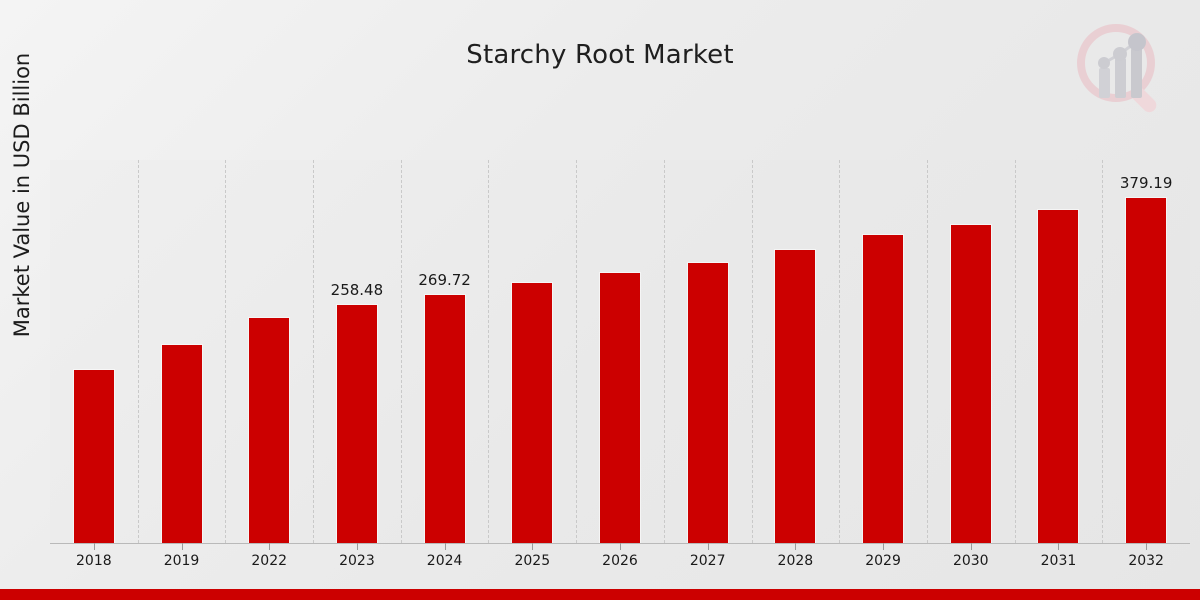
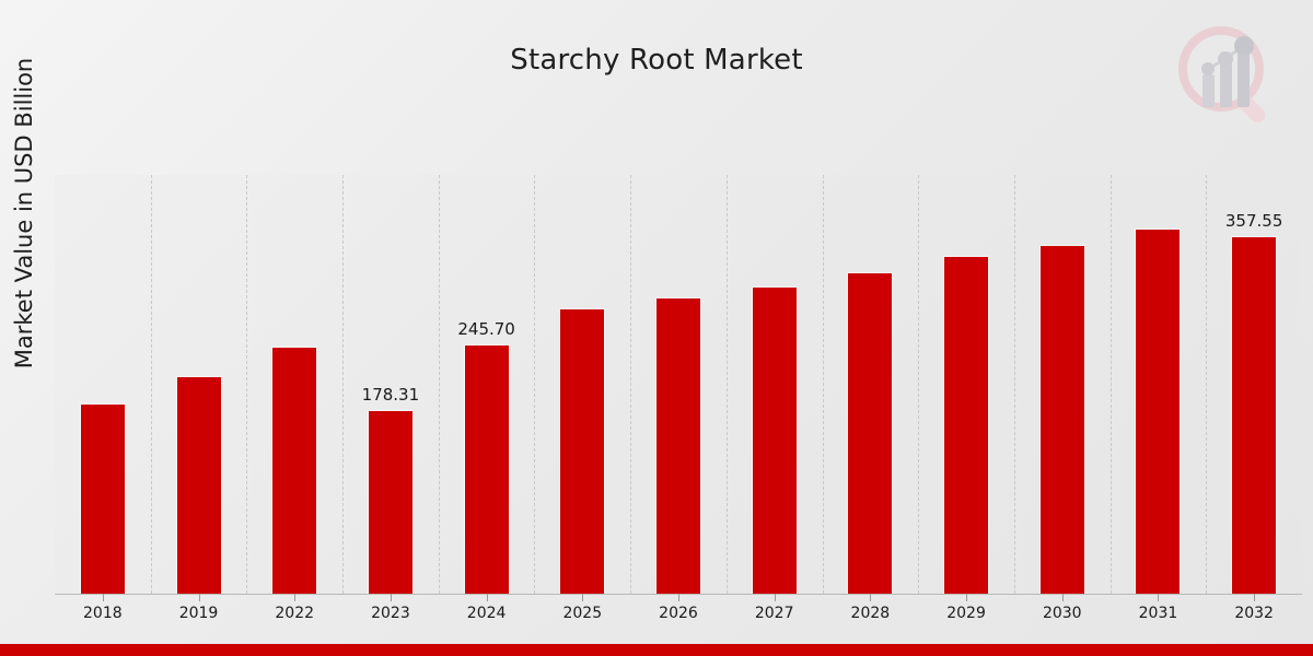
2023: 258.48 -> 178.31
2024: 269.72 -> 245.70
2032: 379.19 -> 357.55
